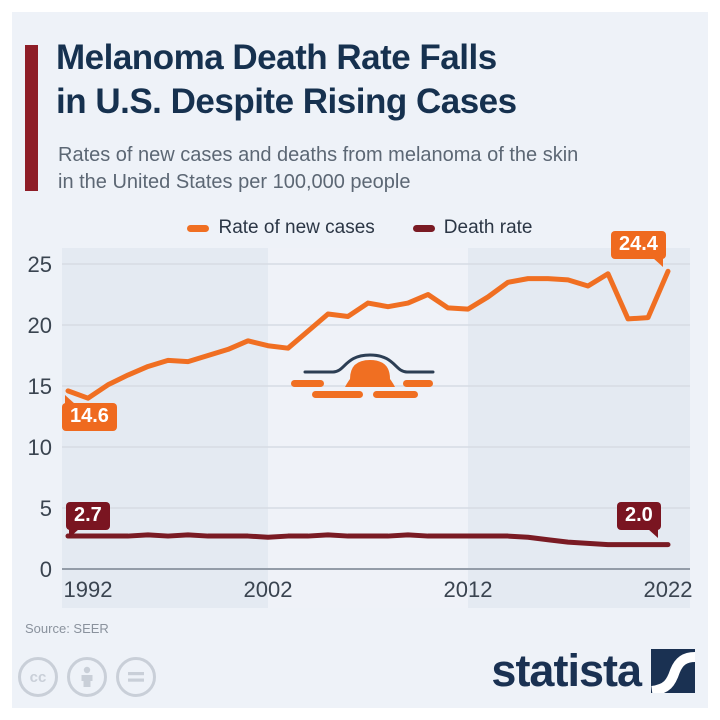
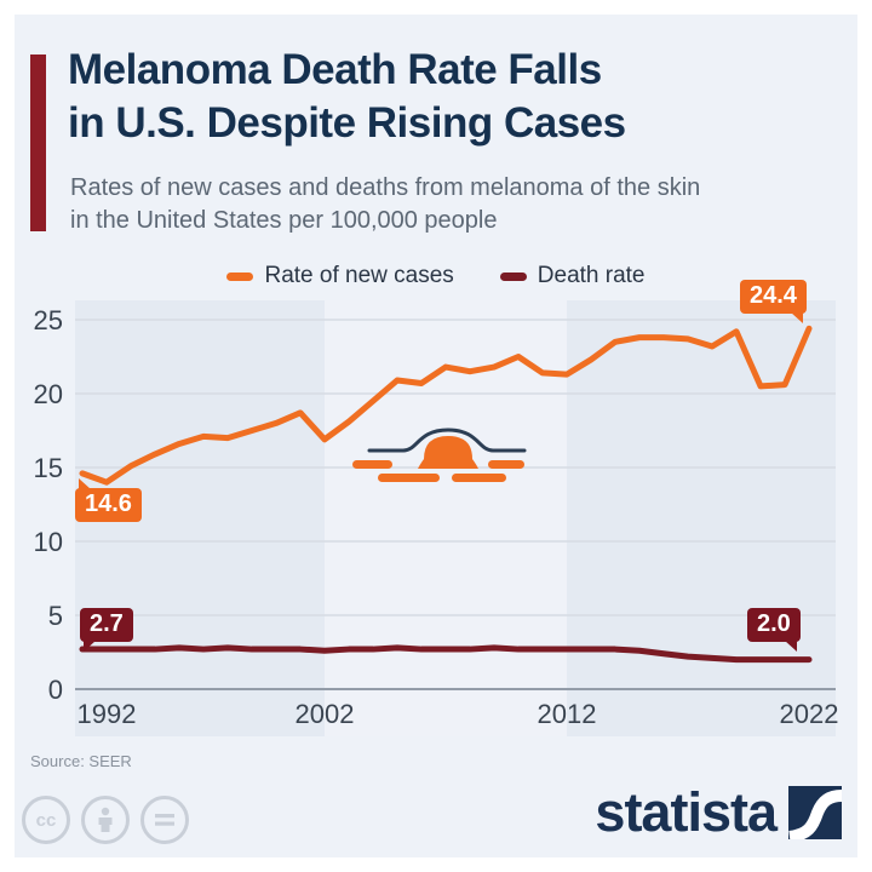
Rate of new cases/2002: 18.3 -> 16.9
